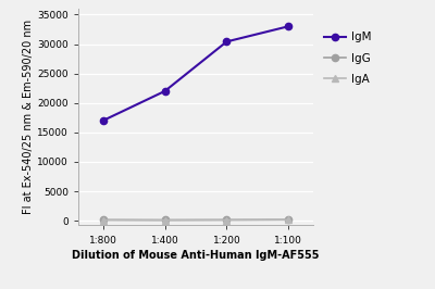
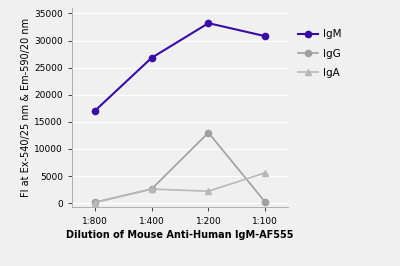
IgM/1:400: 22000 -> 26800
IgG/1:400: 100 -> 2600
IgA/1:400: 100 -> 2600
IgM/1:200: 30400 -> 33200
IgG/1:200: 200 -> 13000
IgA/1:200: 100 -> 2200
IgM/1:100: 33000 -> 30800
IgA/1:100: 100 -> 5600
